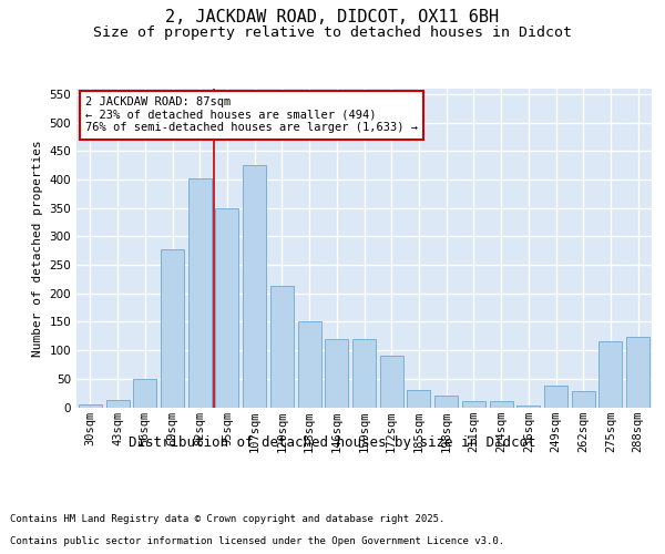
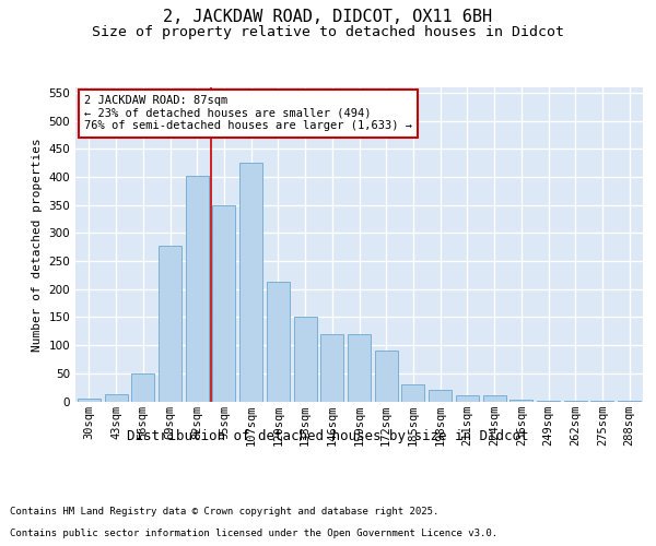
249sqm: 38 -> 1
262sqm: 28 -> 1
275sqm: 116 -> 1
288sqm: 124 -> 1
